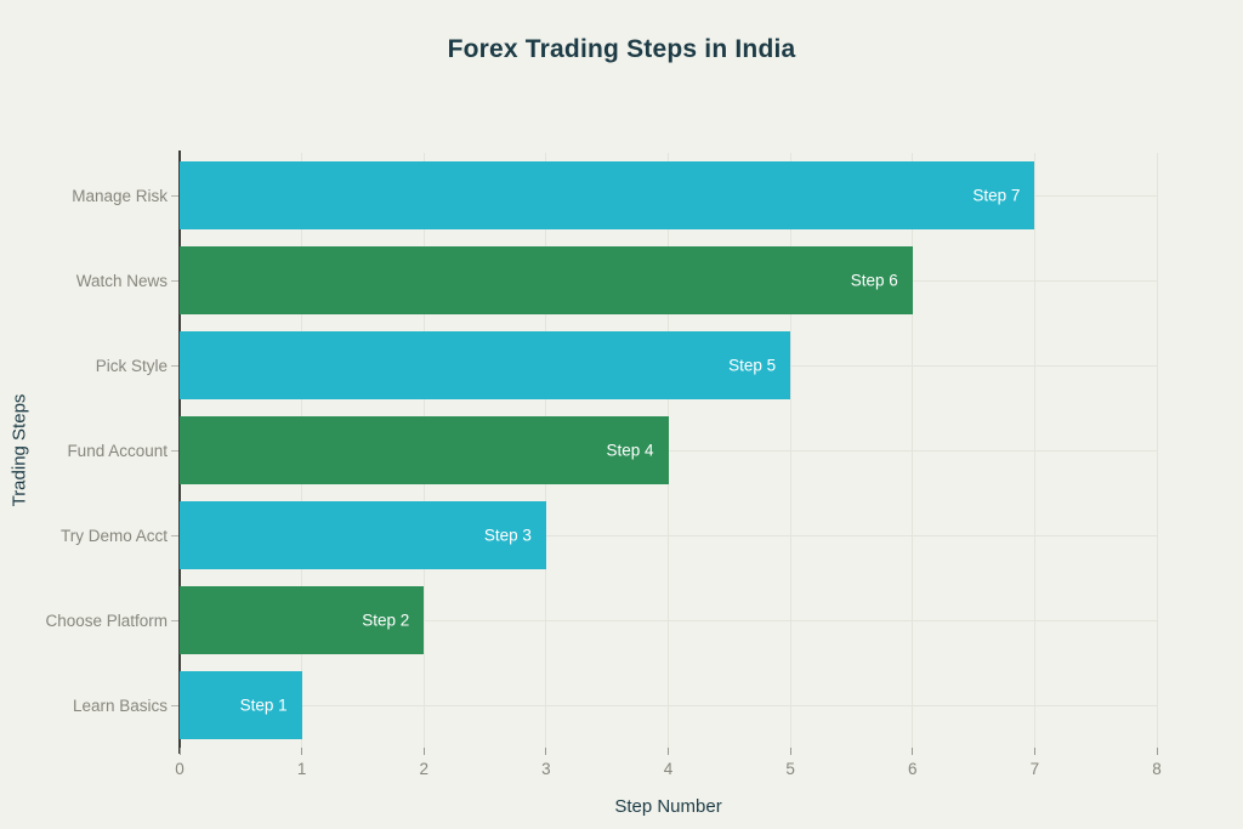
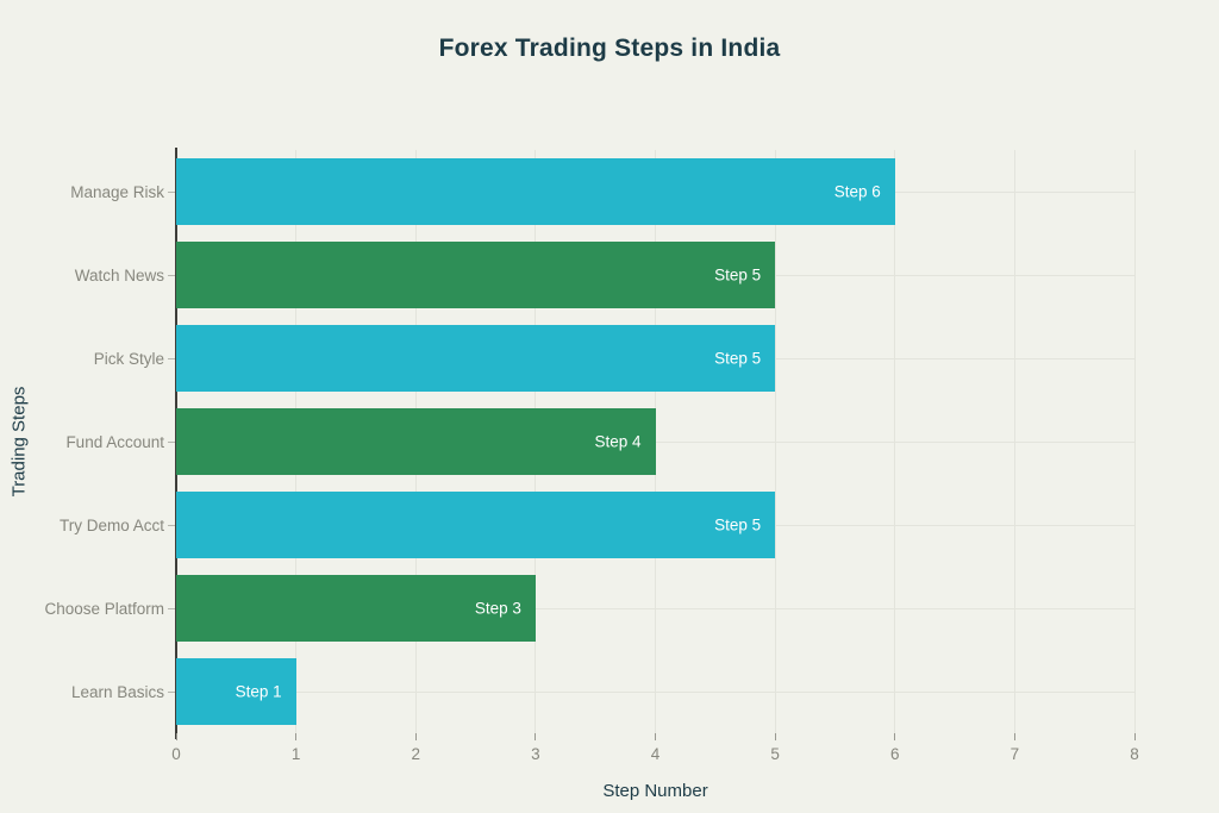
Manage Risk: 7 -> 6
Watch News: 6 -> 5
Try Demo Acct: 3 -> 5
Choose Platform: 2 -> 3
